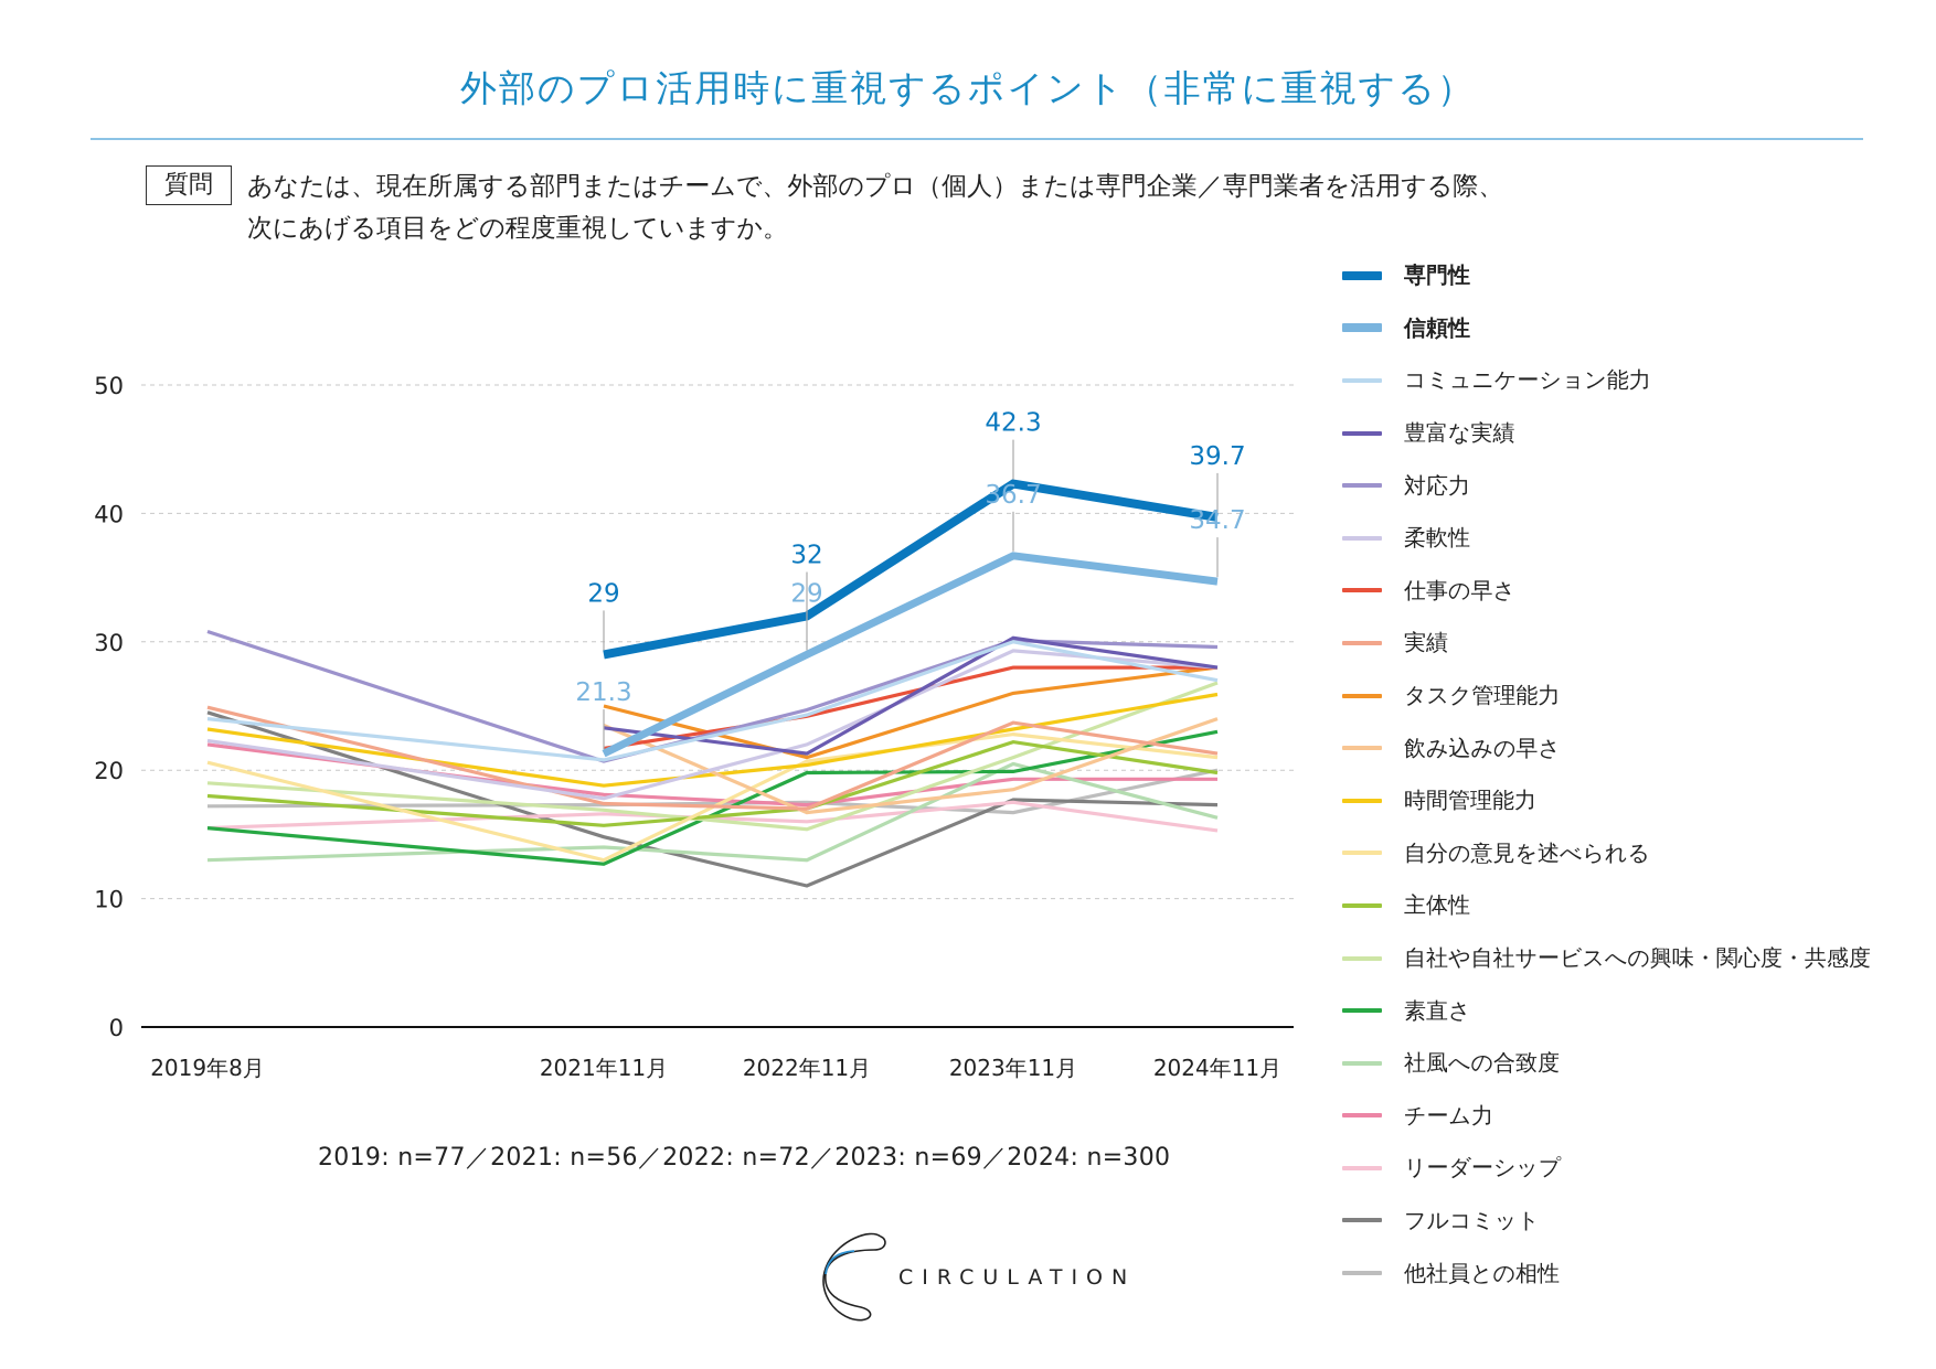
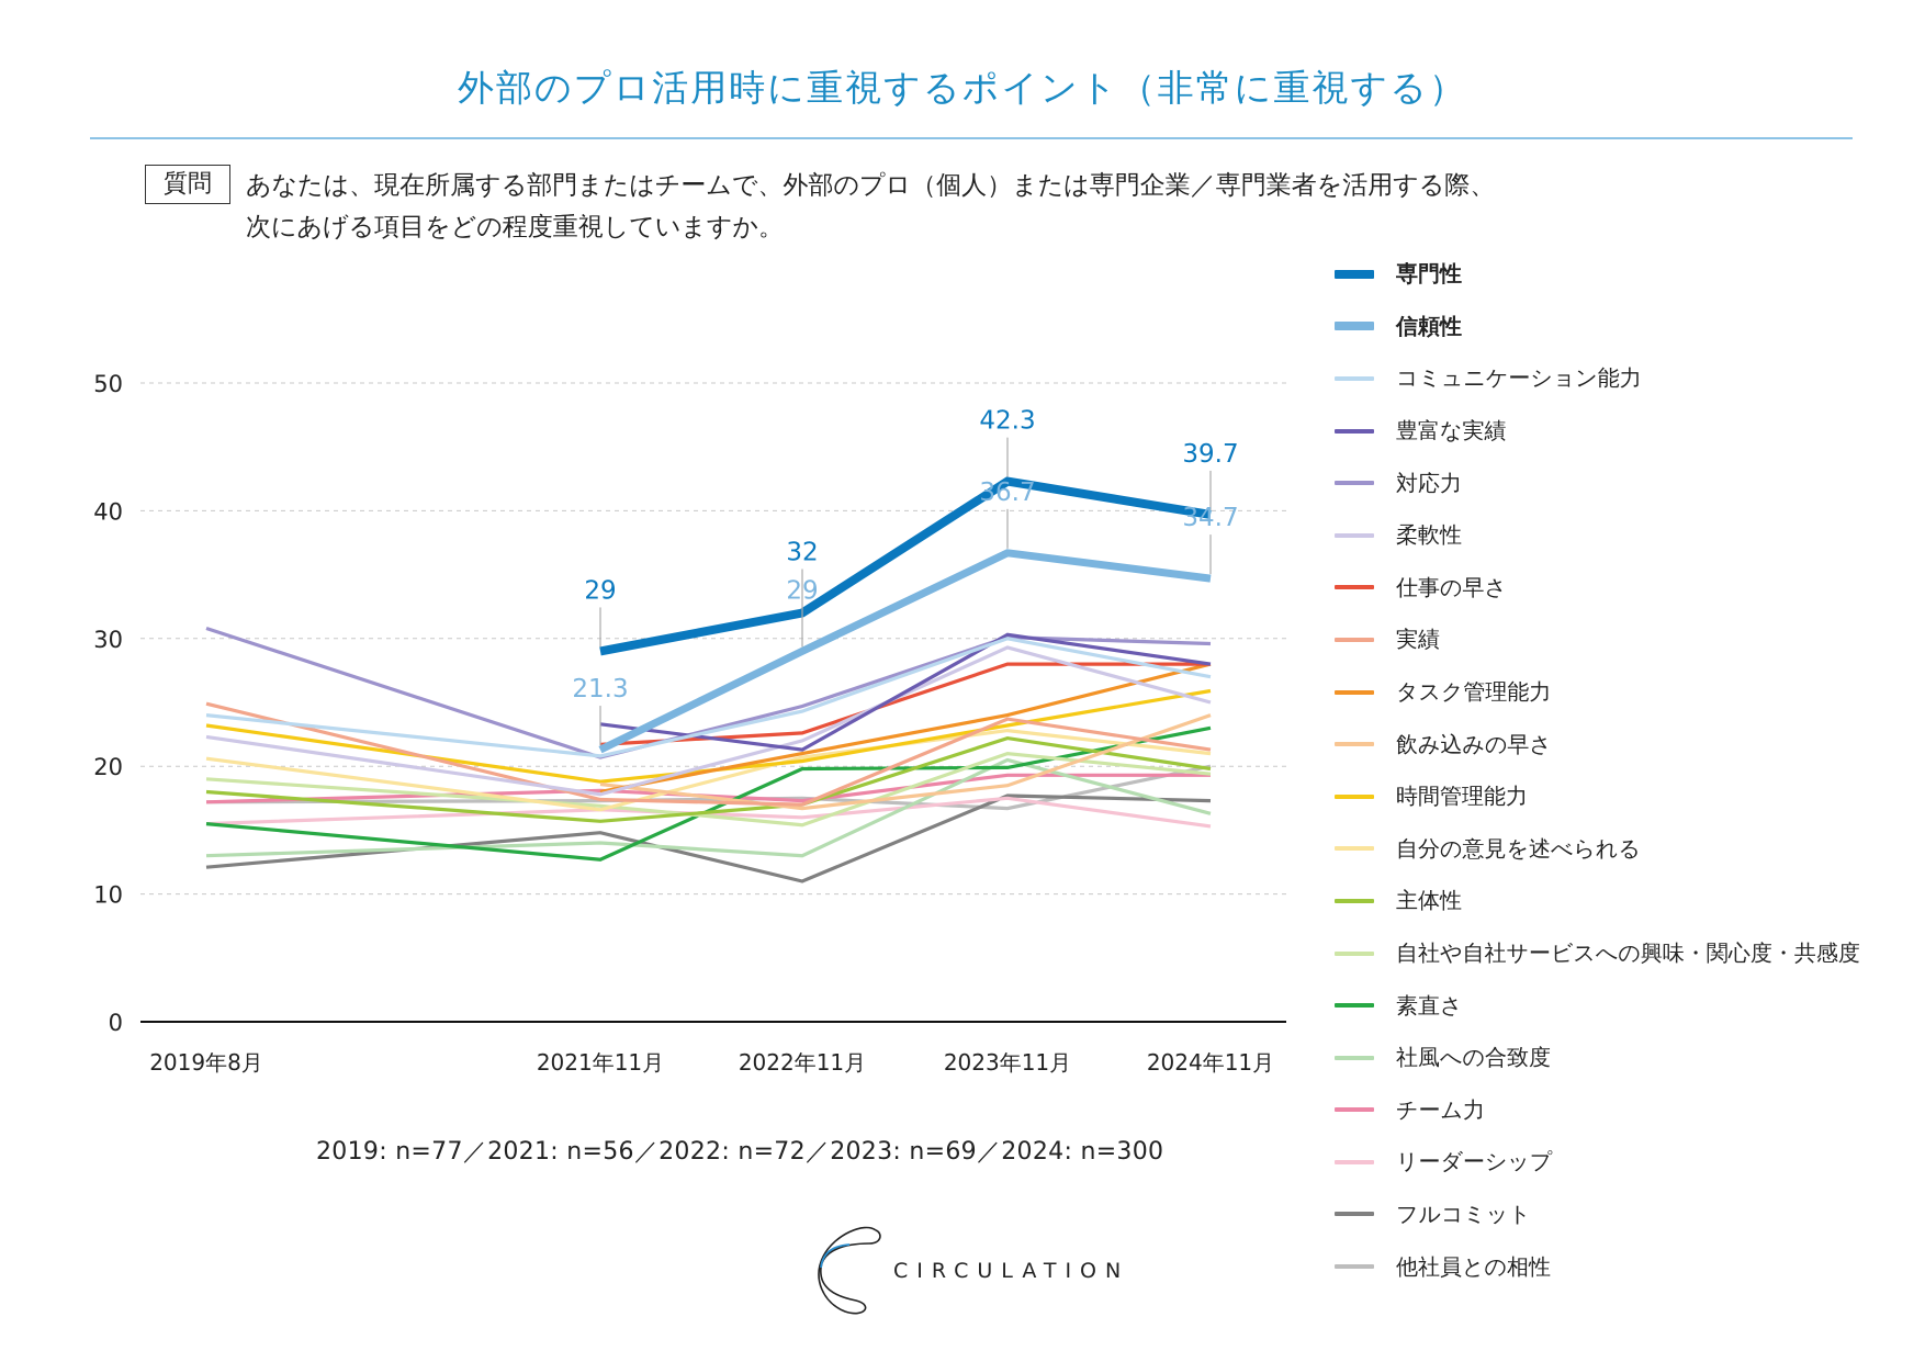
チーム力/2019年8月: 22.0 -> 17.2
フルコミット/2019年8月: 24.5 -> 12.1
タスク管理能力/2021年11月: 25 -> 18
飲み込みの早さ/2021年11月: 23.5 -> 18.6
自分の意見を述べられる/2021年11月: 13.0 -> 16.6
仕事の早さ/2022年11月: 24.2 -> 22.6
タスク管理能力/2023年11月: 26 -> 24
柔軟性/2024年11月: 28.0 -> 25.0
自社や自社サービスへの興味・関心度・共感度/2024年11月: 26.8 -> 19.4
